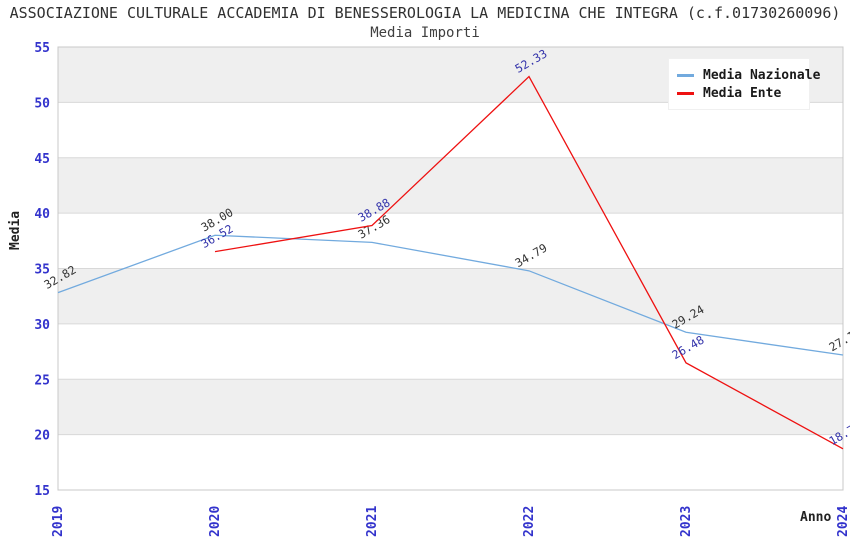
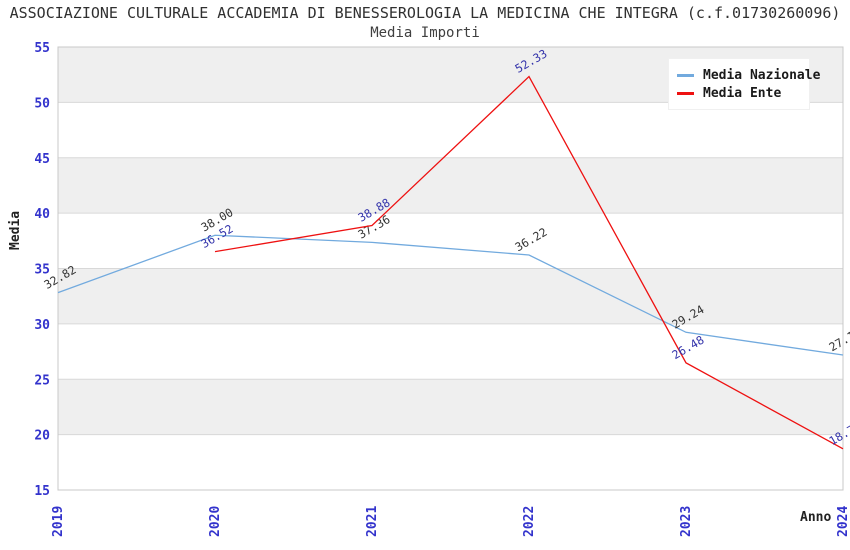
Media Nazionale/2022: 34.79 -> 36.22
